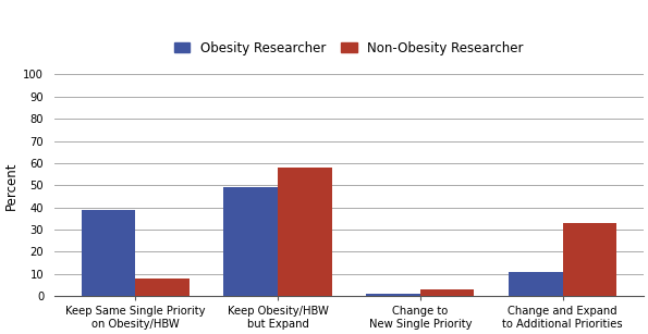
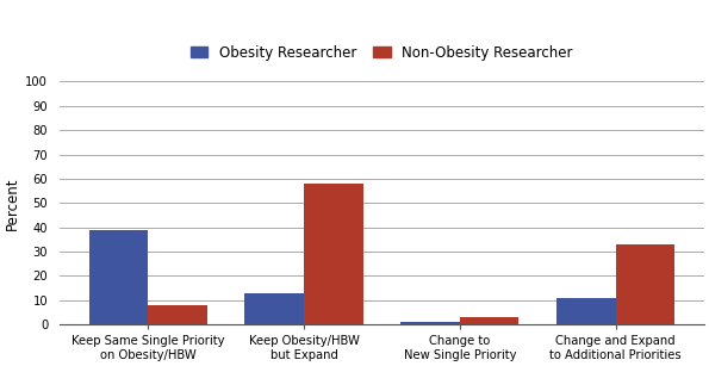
Obesity Researcher/Keep Obesity/HBW but Expand: 49 -> 13
